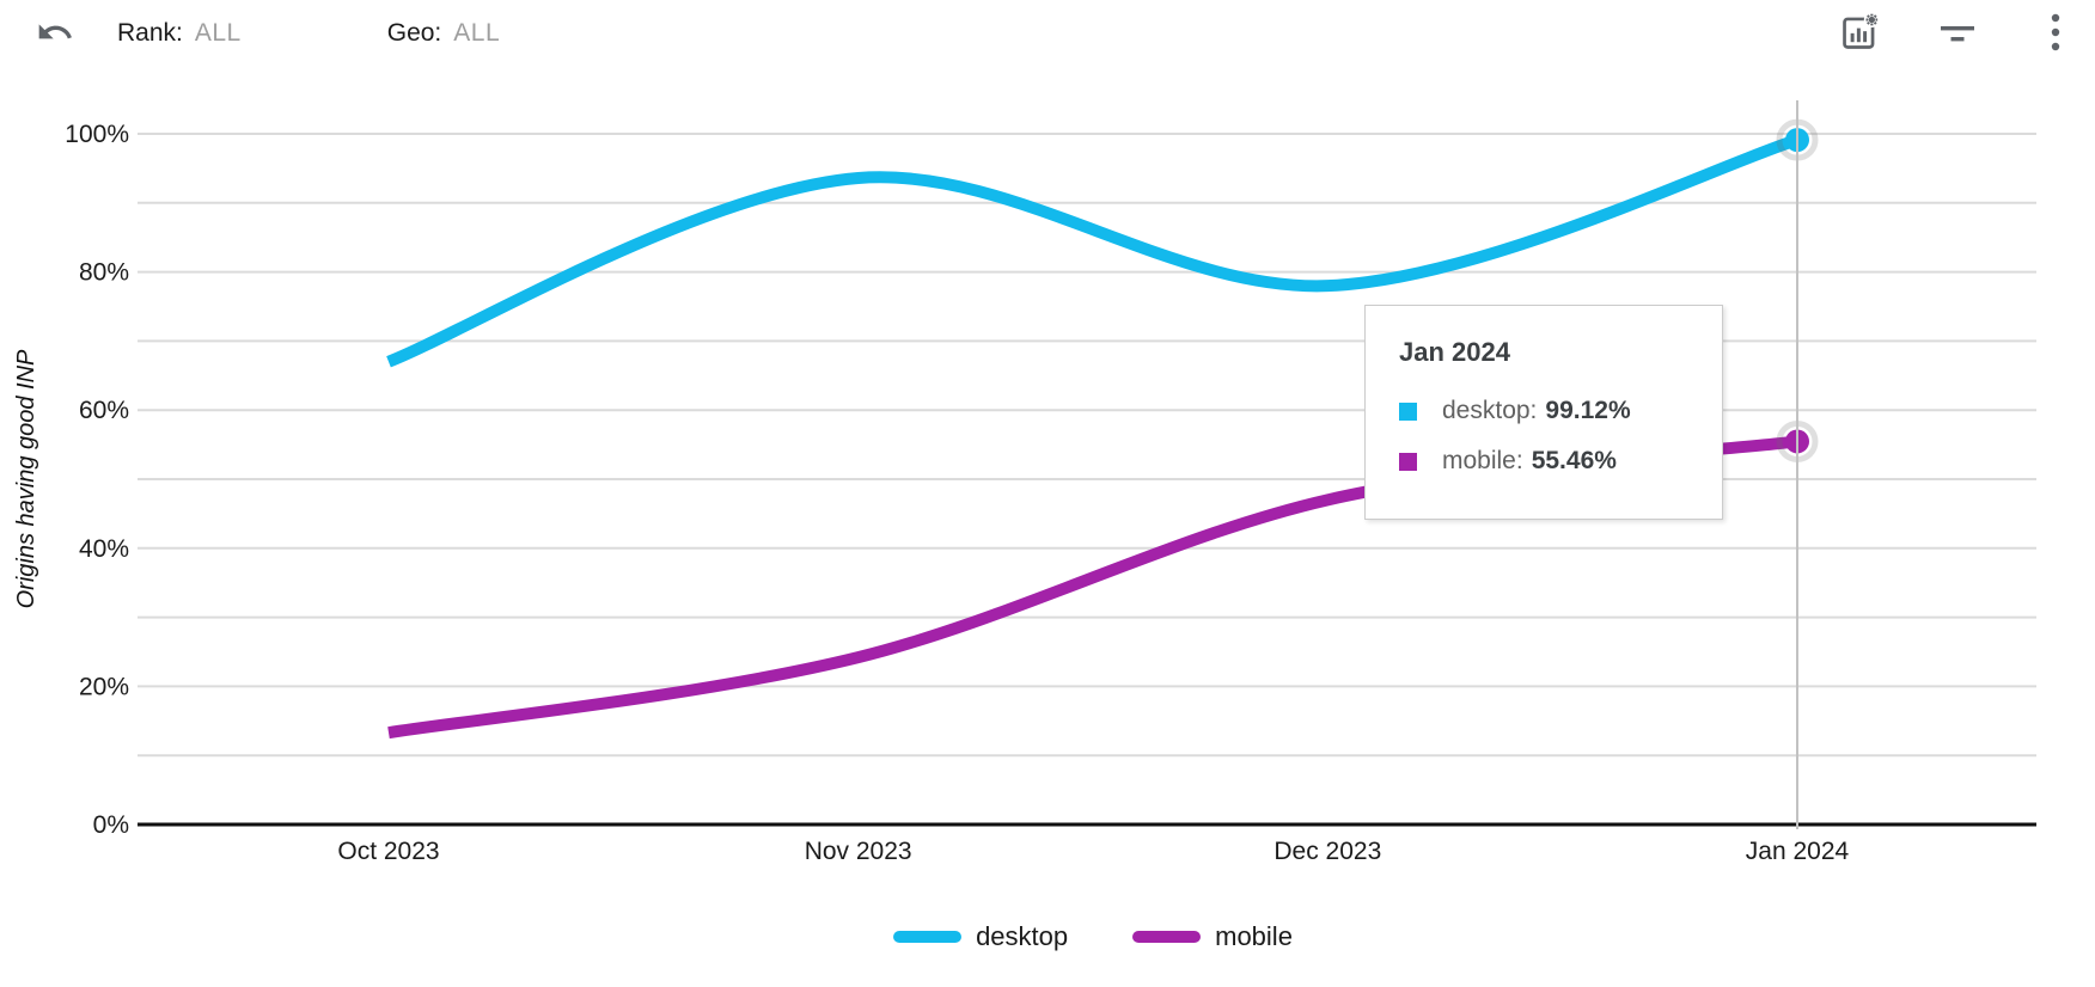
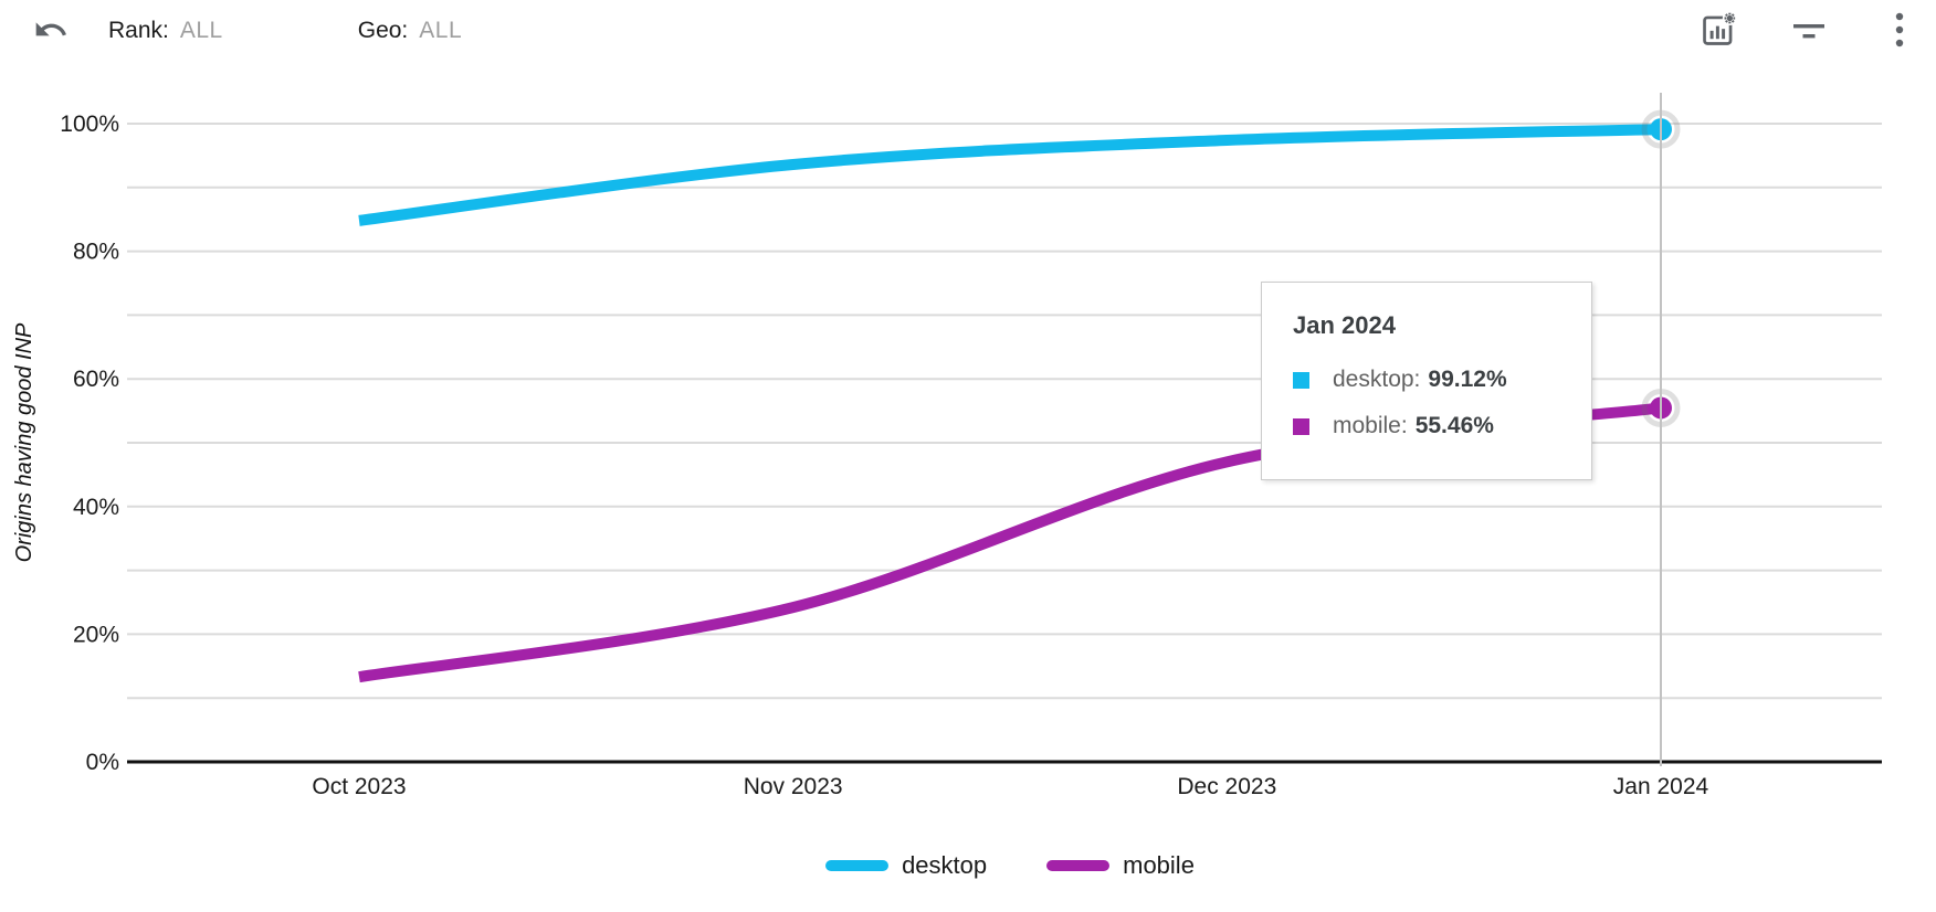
desktop/Oct 2023: 67% -> 85%
desktop/Dec 2023: 78% -> 97%
